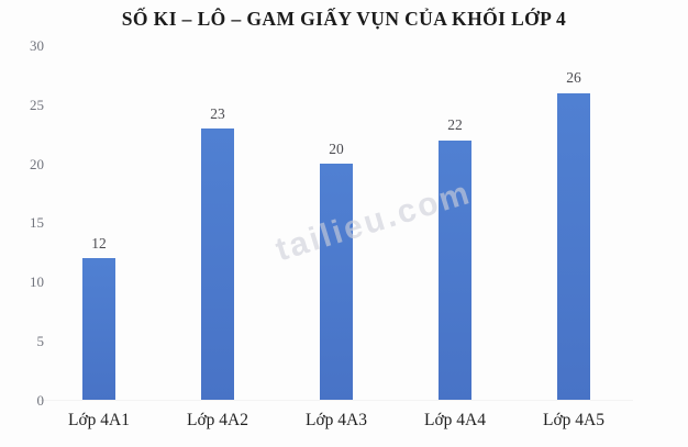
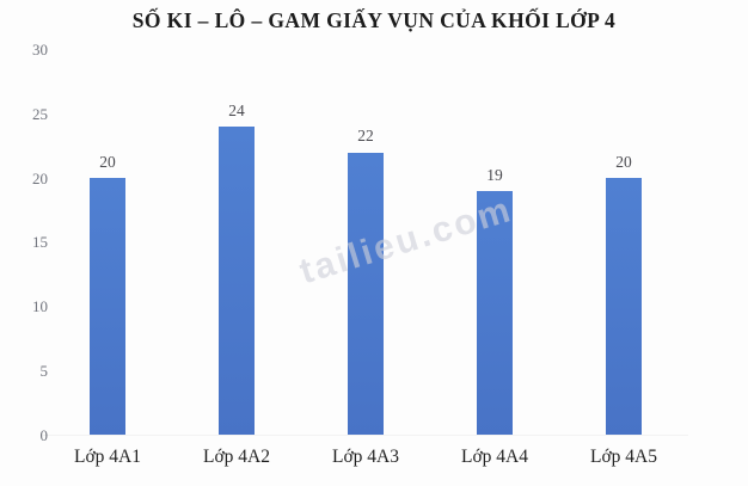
Lớp 4A1: 12 -> 20
Lớp 4A2: 23 -> 24
Lớp 4A3: 20 -> 22
Lớp 4A4: 22 -> 19
Lớp 4A5: 26 -> 20
